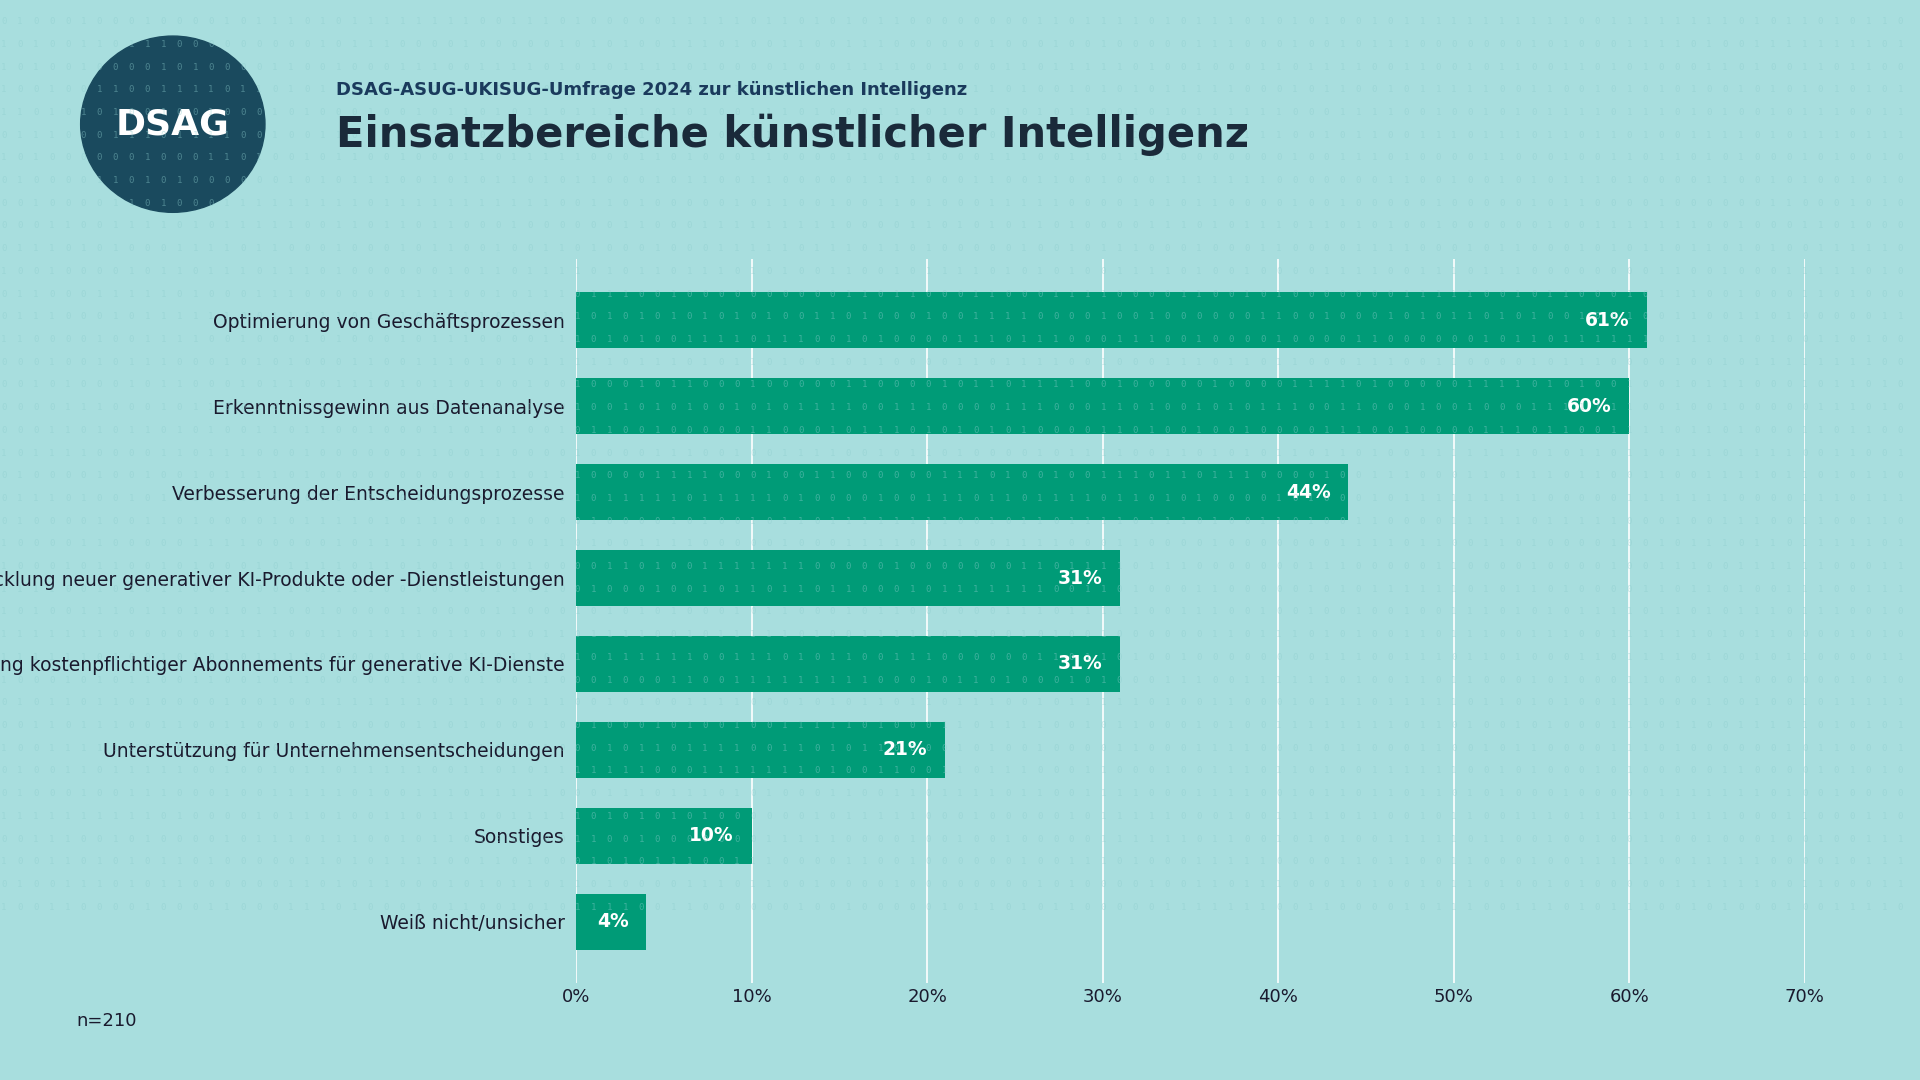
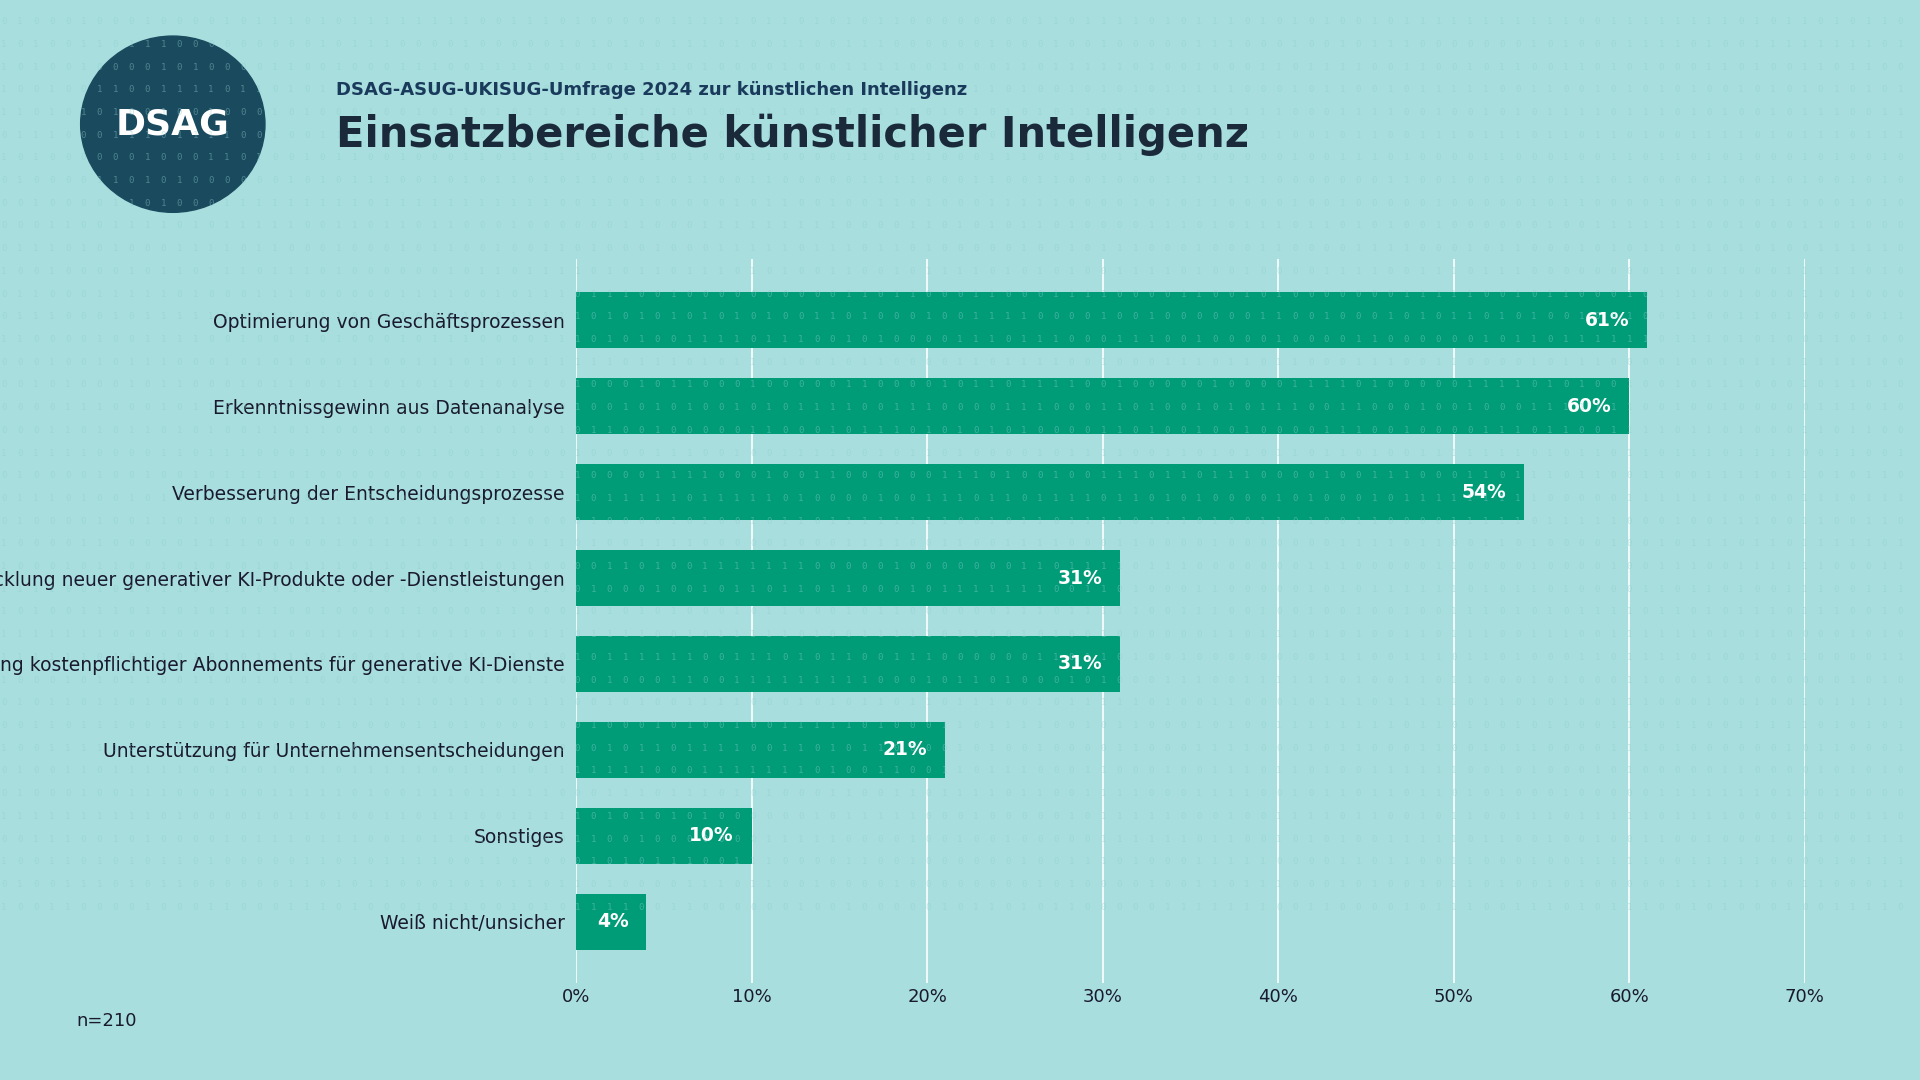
Verbesserung der Entscheidungsprozesse: 44% -> 54%
